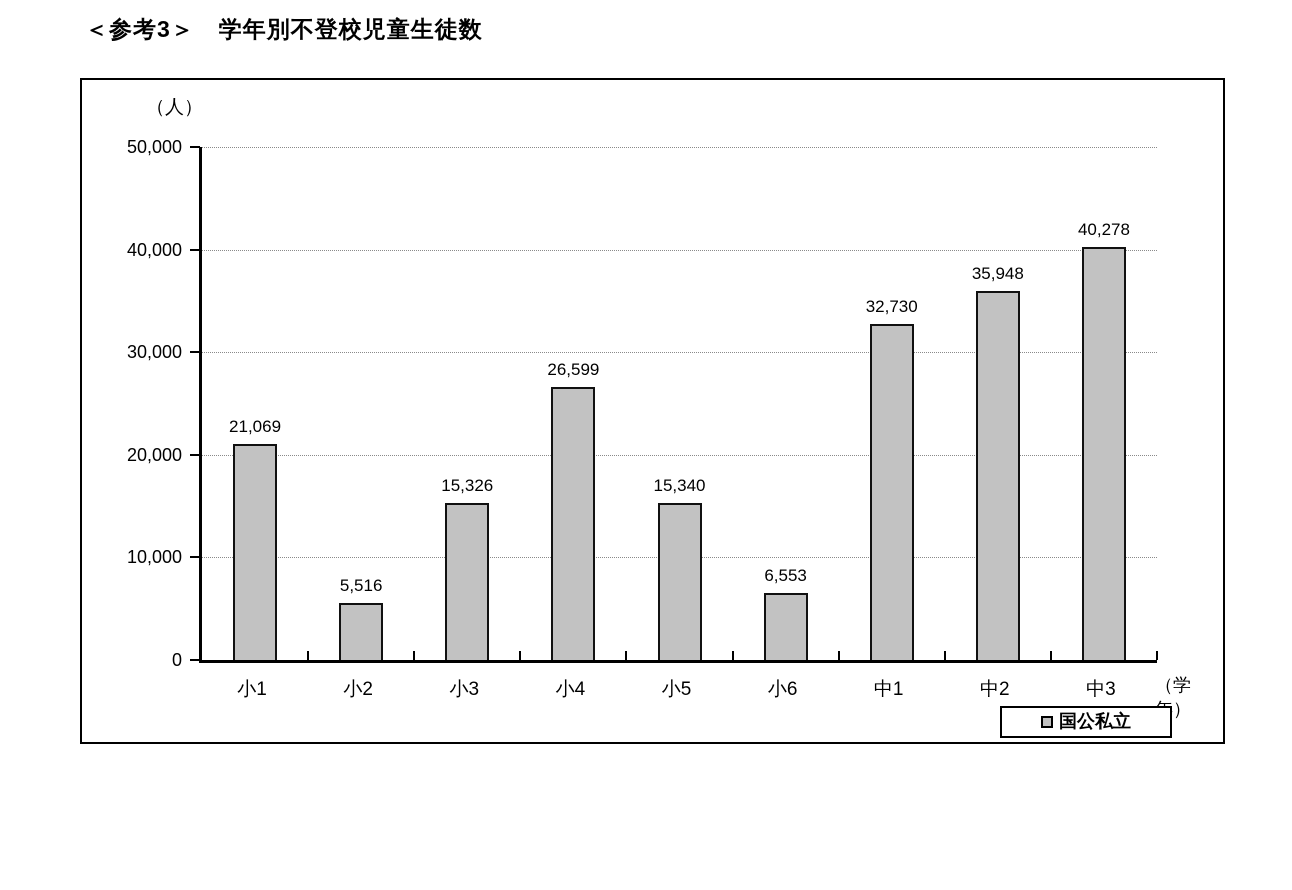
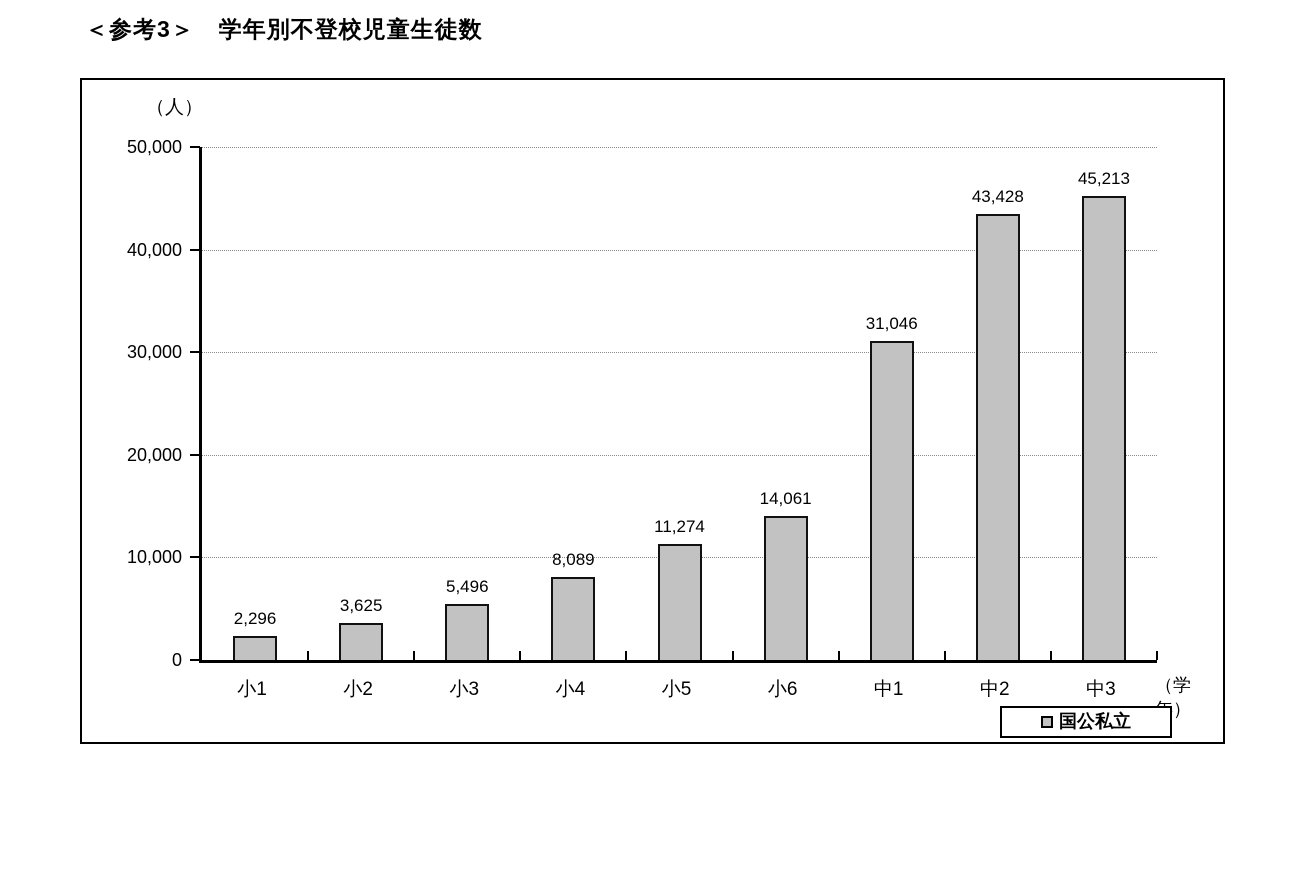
小1: 21,069 -> 2,296
小2: 5,516 -> 3,625
小3: 15,326 -> 5,496
小4: 26,599 -> 8,089
小5: 15,340 -> 11,274
小6: 6,553 -> 14,061
中1: 32,730 -> 31,046
中2: 35,948 -> 43,428
中3: 40,278 -> 45,213
